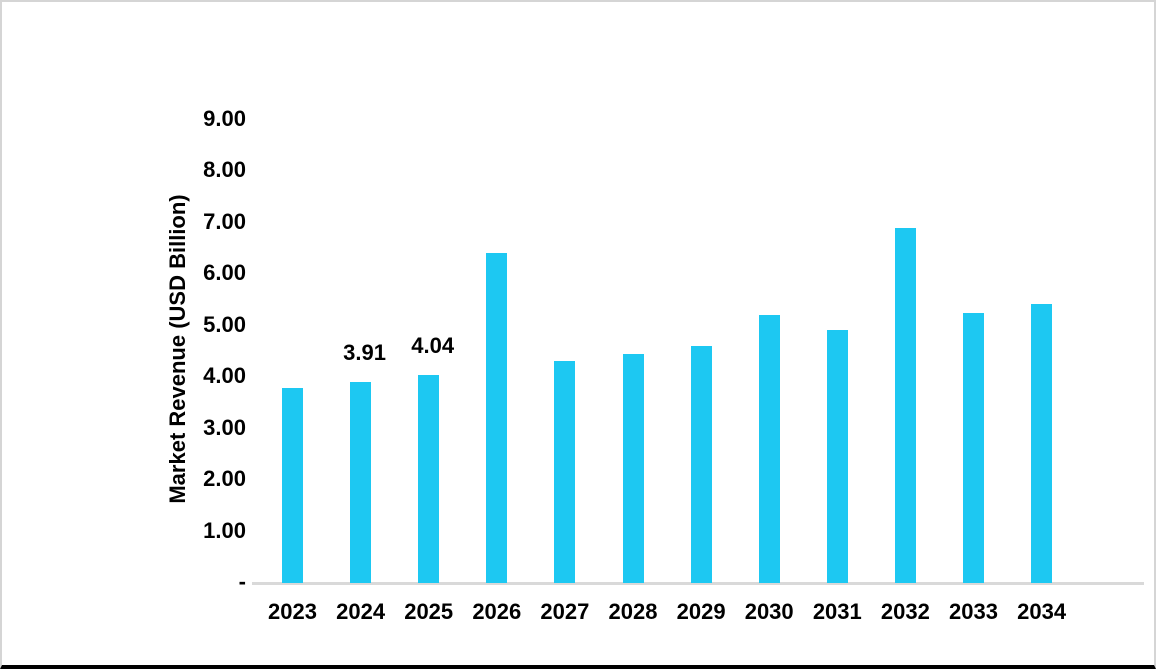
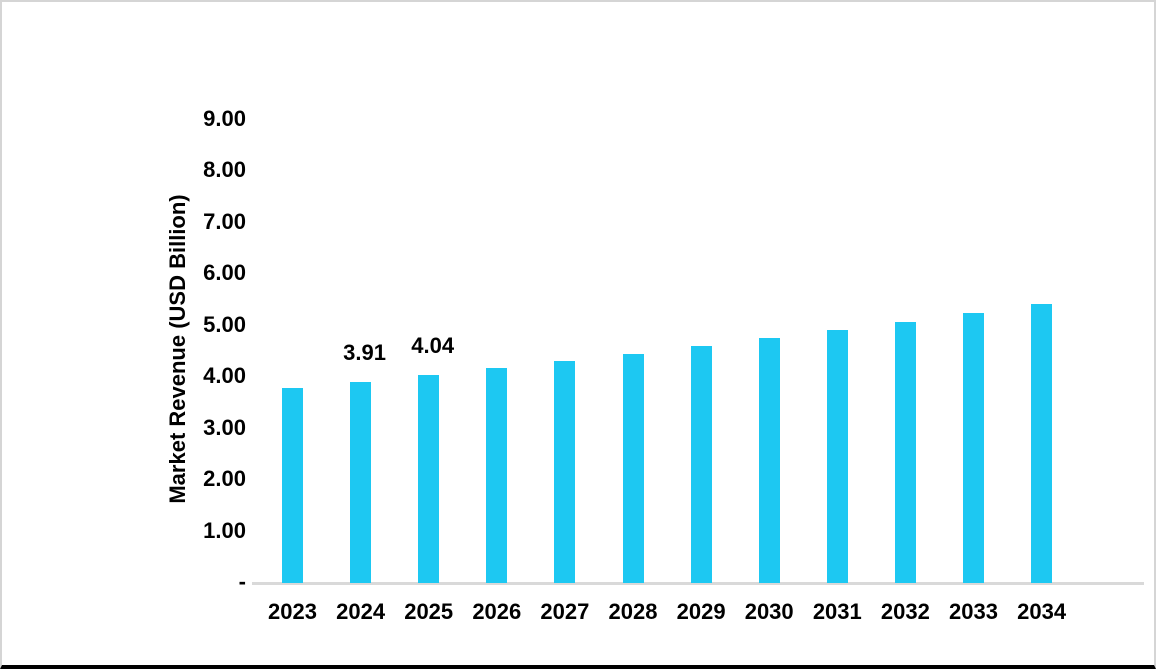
2026: 6.4 -> 4.2
2030: 5.2 -> 4.8
2032: 6.9 -> 5.1
